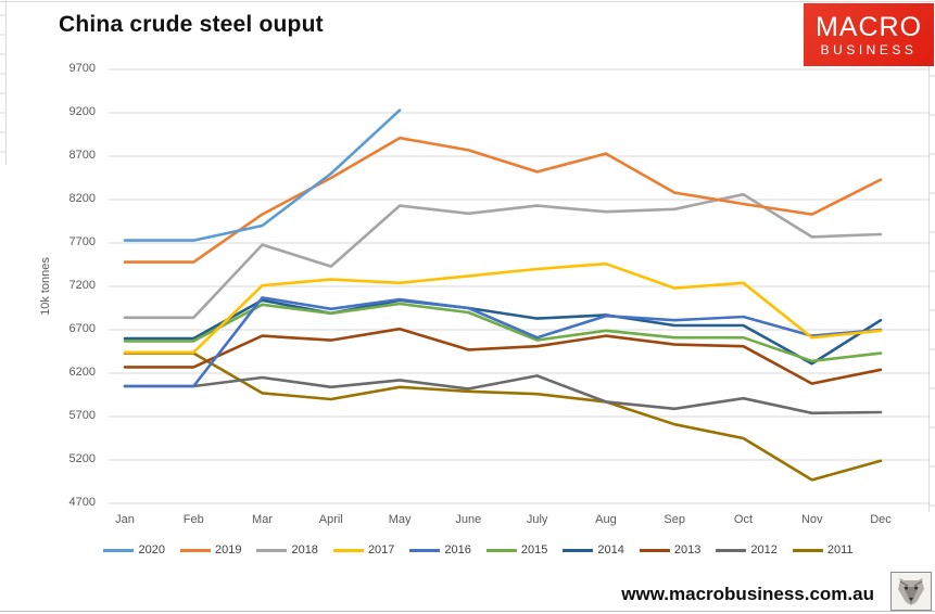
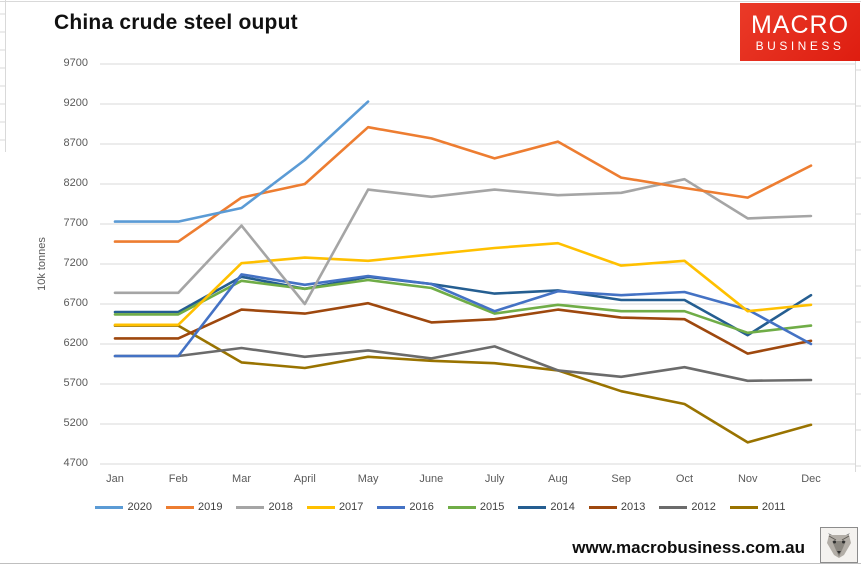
2019/April: 8400 -> 8200
2018/April: 7400 -> 6700
2016/Dec: 6700 -> 6200
